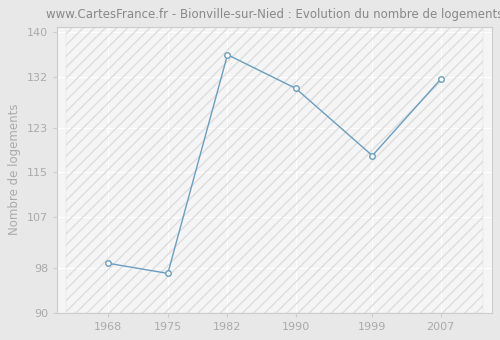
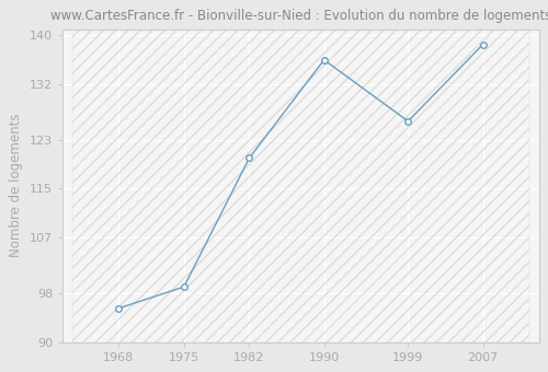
1968: 98.8 -> 95.5
1975: 97.0 -> 99.0
1982: 136.0 -> 120.0
1990: 130.0 -> 136.0
1999: 118.0 -> 126.0
2007: 131.6 -> 138.5
